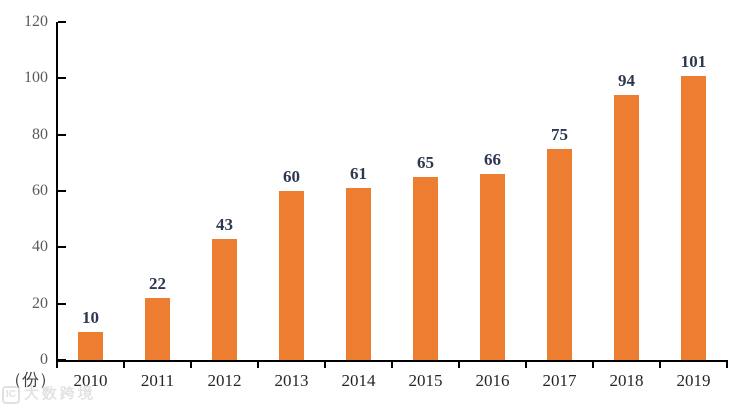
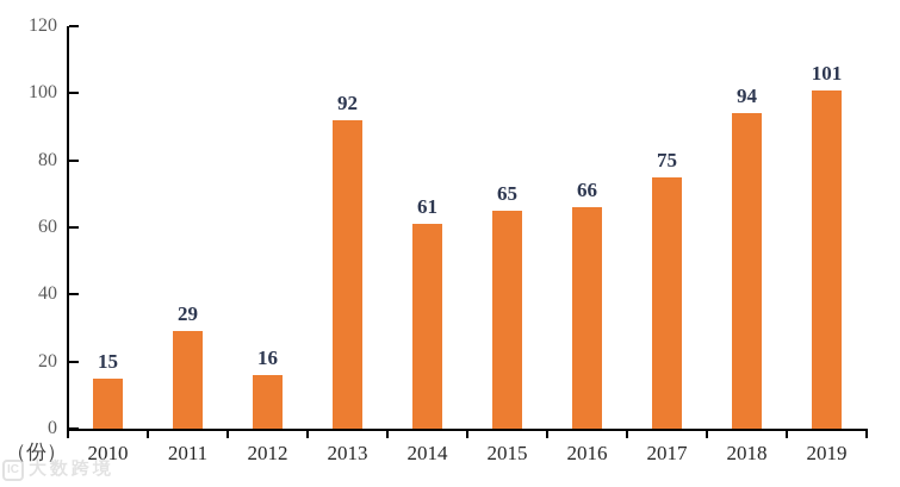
2010: 10 -> 15
2011: 22 -> 29
2012: 43 -> 16
2013: 60 -> 92
